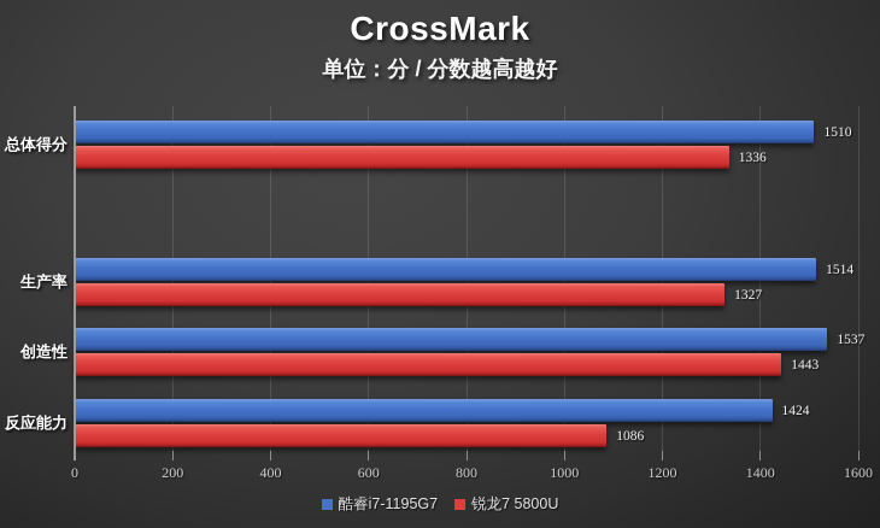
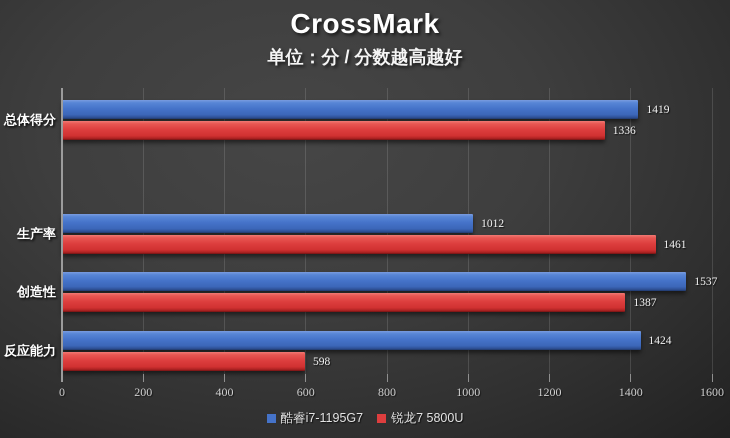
酷睿i7-1195G7/总体得分: 1510 -> 1419
酷睿i7-1195G7/生产率: 1514 -> 1012
锐龙7 5800U/生产率: 1327 -> 1461
锐龙7 5800U/创造性: 1443 -> 1387
锐龙7 5800U/反应能力: 1086 -> 598
